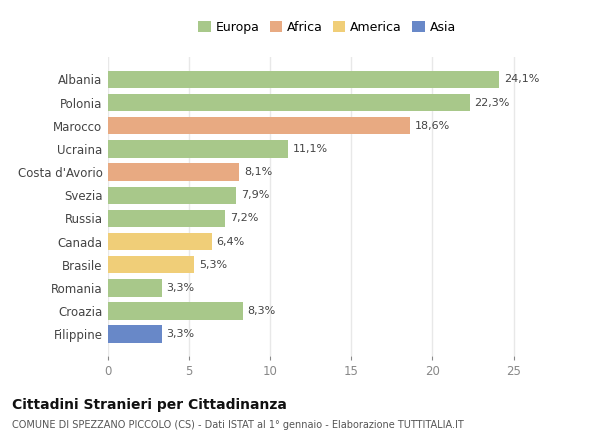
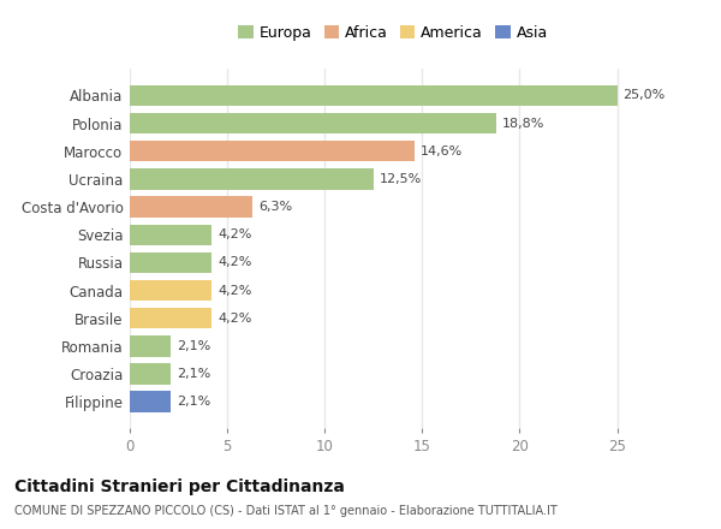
Albania: 24,1% -> 25,0%
Polonia: 22,3% -> 18,8%
Marocco: 18,6% -> 14,6%
Ucraina: 11,1% -> 12,5%
Costa d'Avorio: 8,1% -> 6,3%
Svezia: 7,9% -> 4,2%
Russia: 7,2% -> 4,2%
Canada: 6,4% -> 4,2%
Brasile: 5,3% -> 4,2%
Romania: 3,3% -> 2,1%
Croazia: 8,3% -> 2,1%
Filippine: 3,3% -> 2,1%
